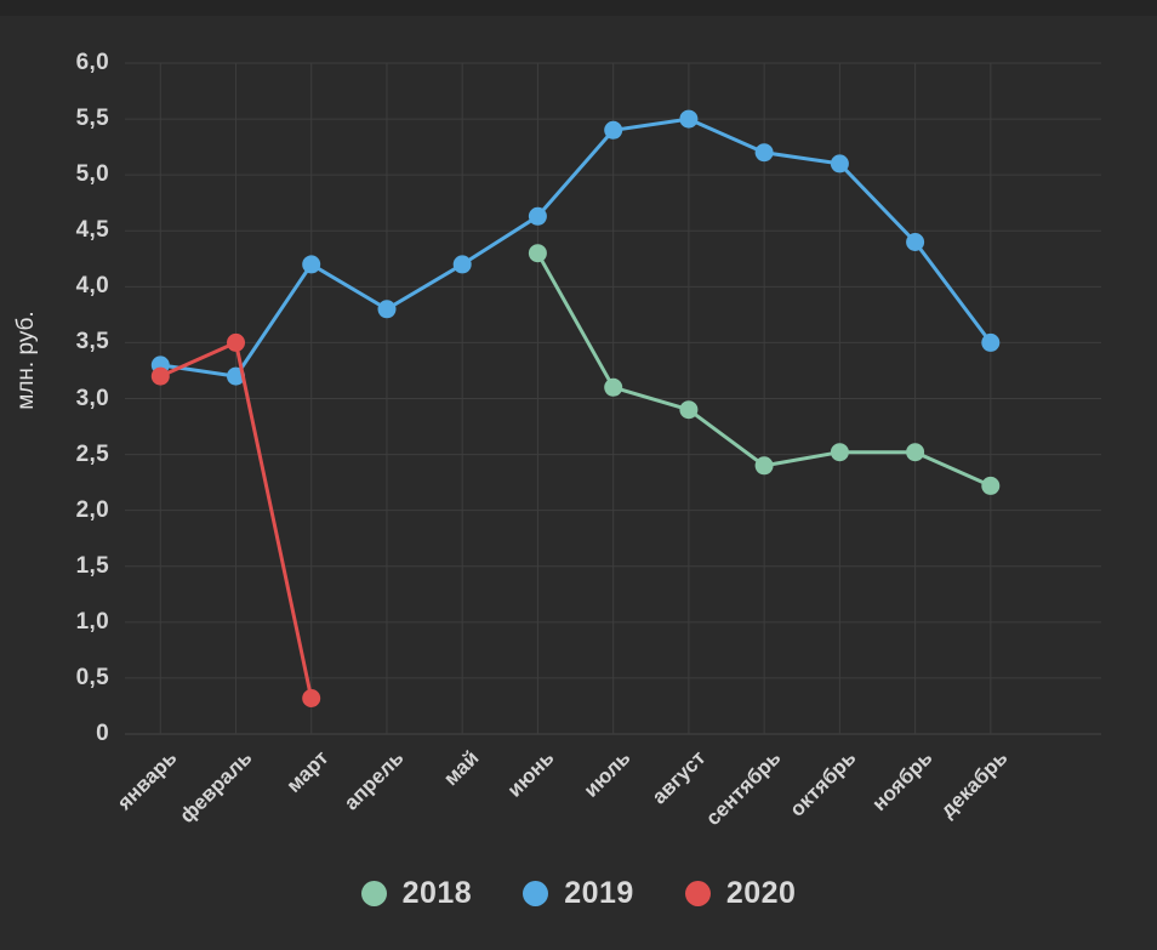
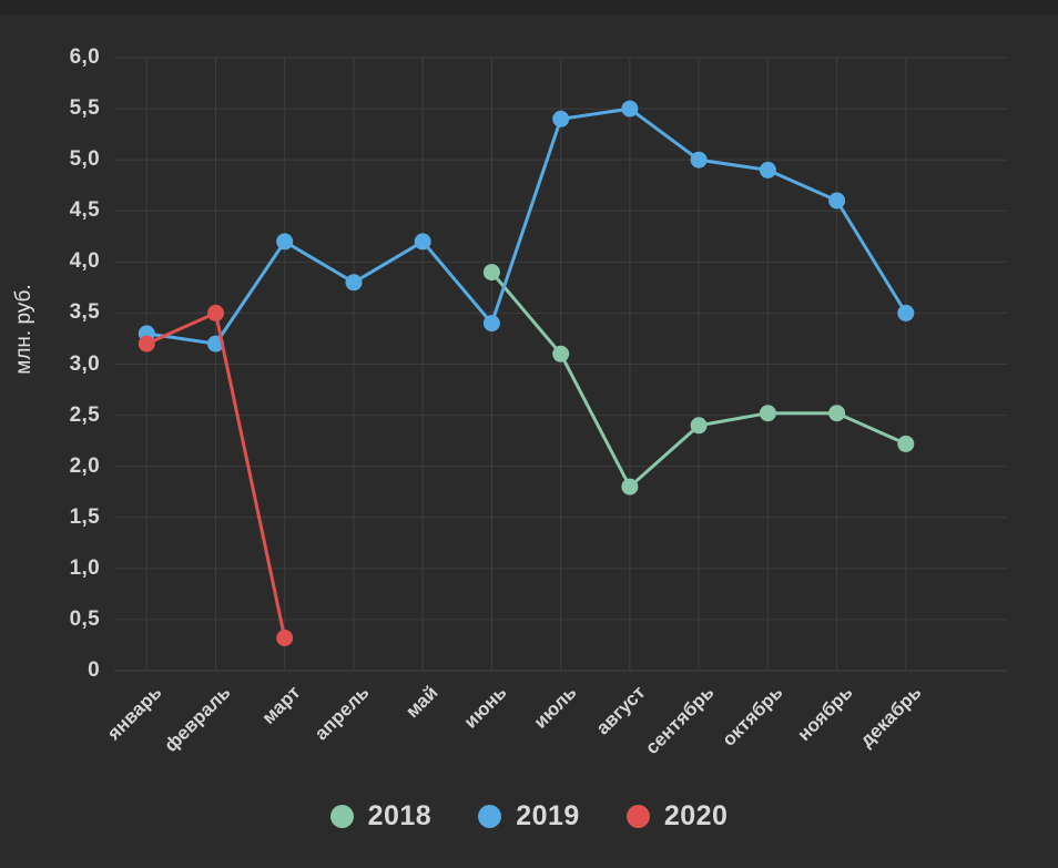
2018/июнь: 4,3 -> 3,9
2019/июнь: 4,6 -> 3,4
2018/август: 2,9 -> 1,8
2019/сентябрь: 5,2 -> 5,0
2019/октябрь: 5,1 -> 4,9
2019/ноябрь: 4,4 -> 4,6
